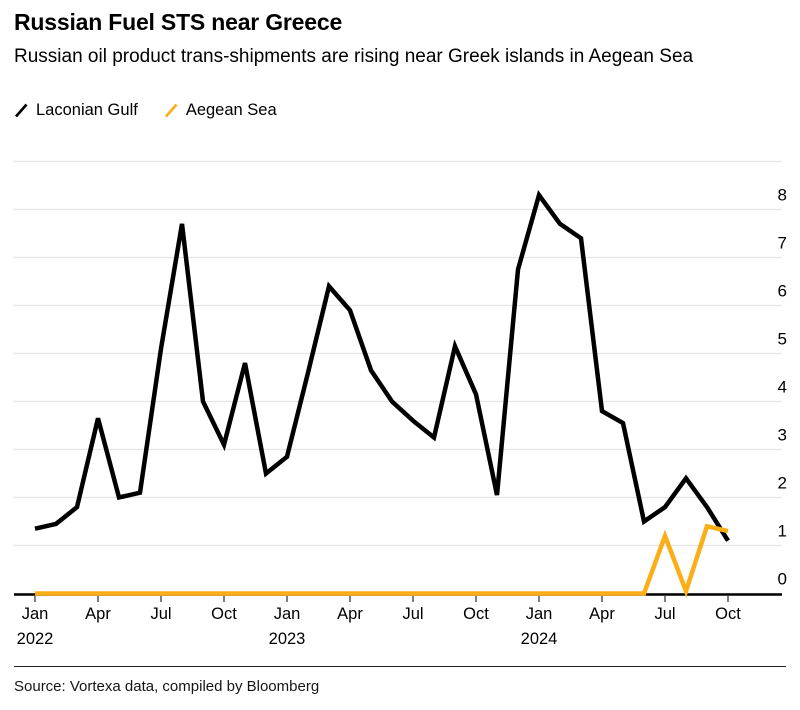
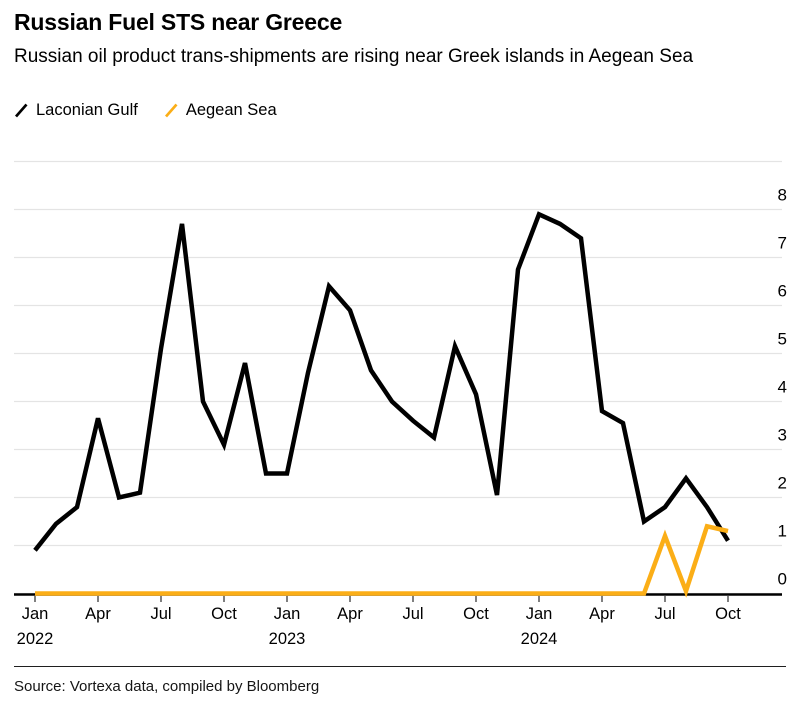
Laconian Gulf/Jan 2022: 1.4 -> 0.9
Laconian Gulf/Jan 2023: 2.9 -> 2.5
Laconian Gulf/Jan 2024: 8.3 -> 7.9
